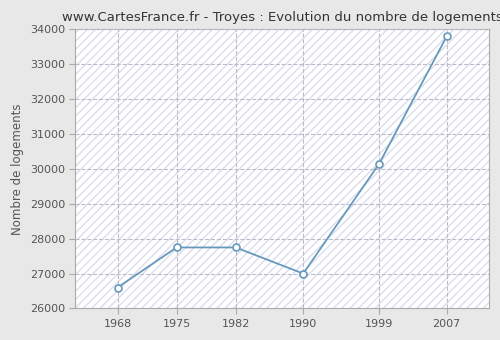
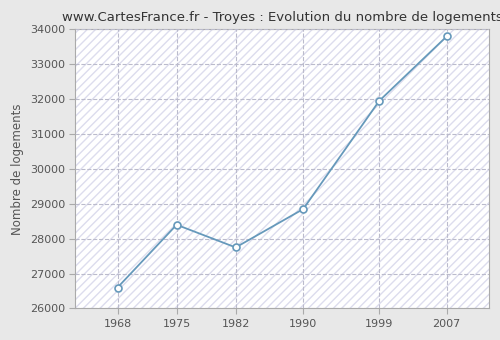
1975: 27750 -> 28400
1990: 27000 -> 28850
1999: 30150 -> 31950
